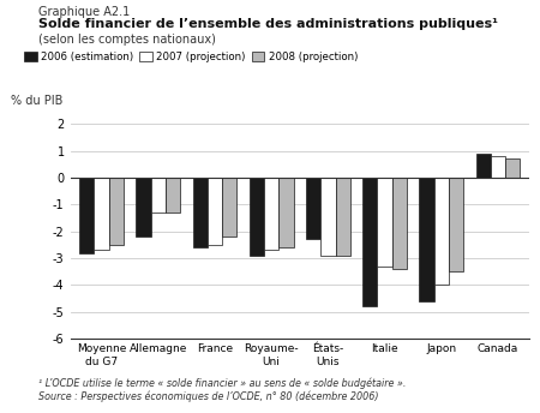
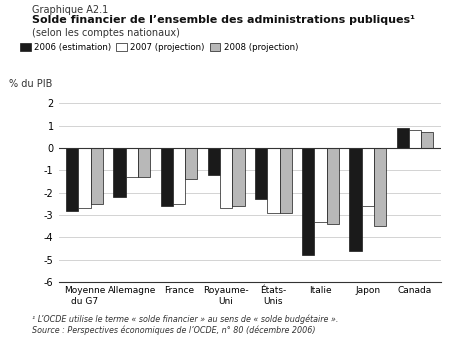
2008 (projection)/France: -2.2 -> -1.4
2006 (estimation)/Royaume- Uni: -2.9 -> -1.2
2007 (projection)/Japon: -4.0 -> -2.6
